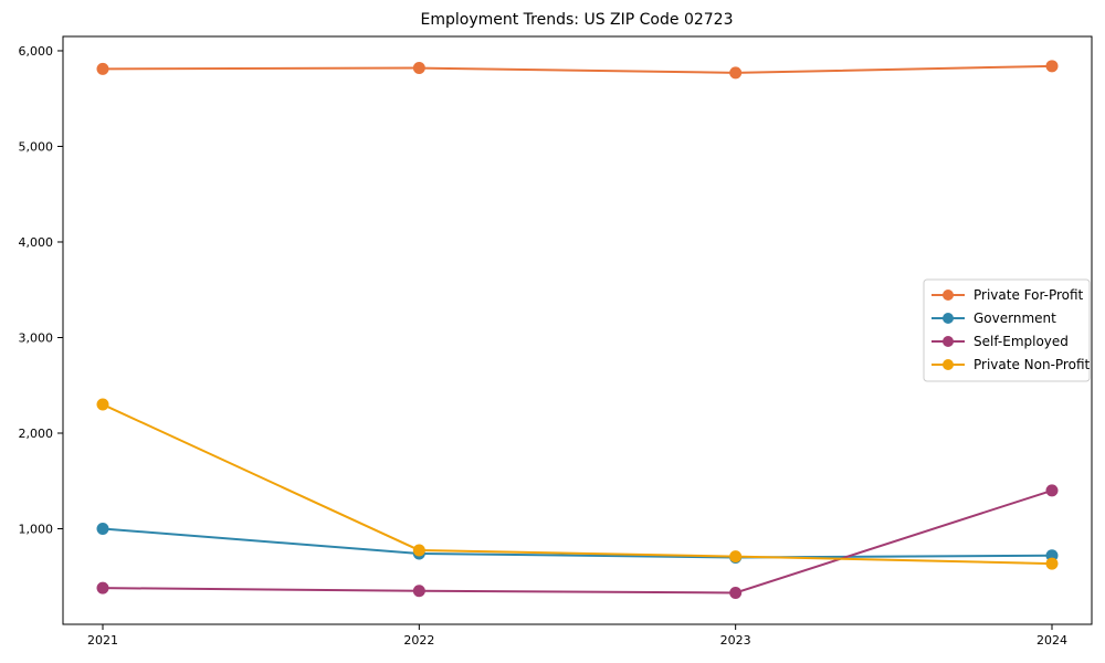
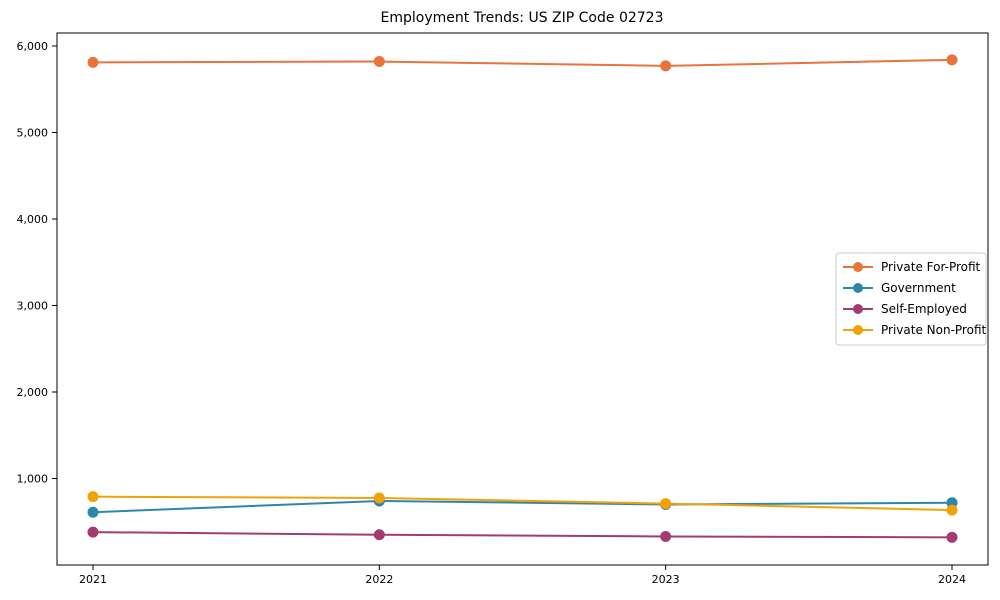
Government/2021: 1000 -> 600
Private Non-Profit/2021: 2300 -> 800
Self-Employed/2024: 1400 -> 300
